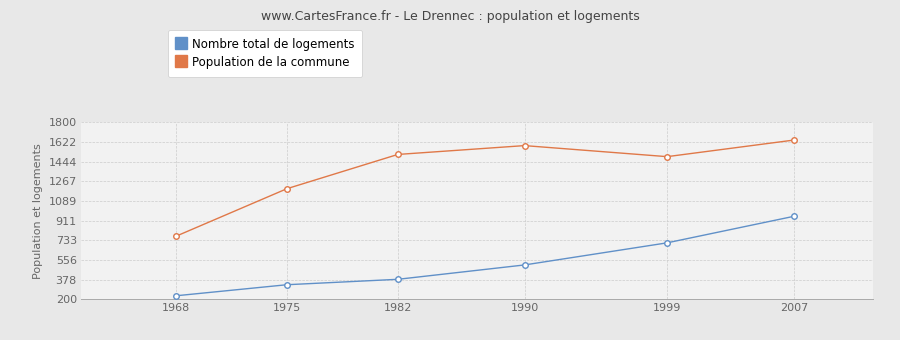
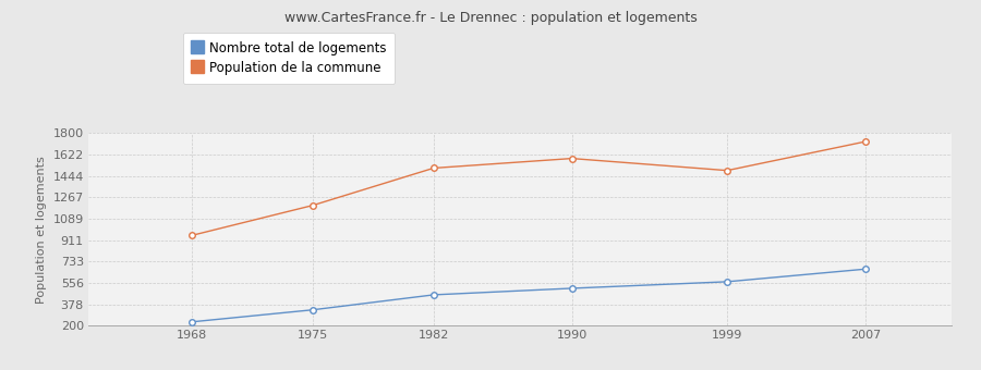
Population de la commune/1968: 770 -> 950
Nombre total de logements/1982: 380 -> 460
Nombre total de logements/1999: 710 -> 560
Nombre total de logements/2007: 950 -> 670
Population de la commune/2007: 1640 -> 1730
